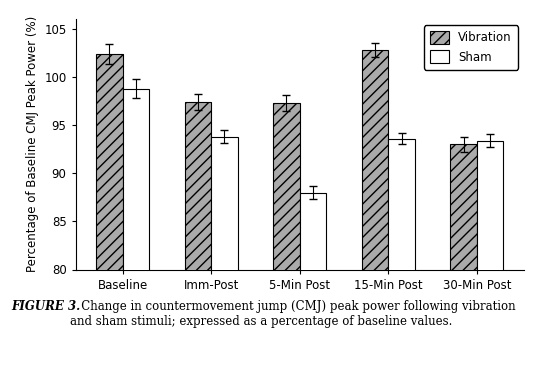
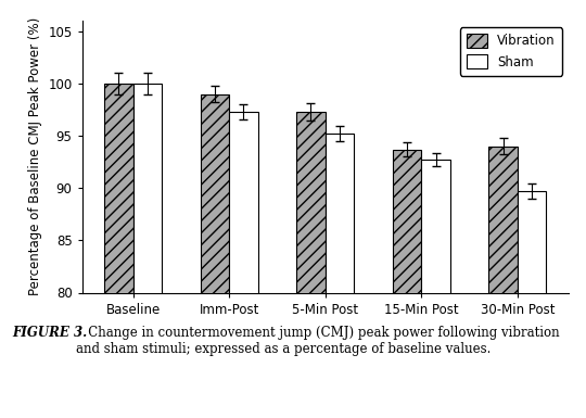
Vibration/Baseline: 102.4 -> 100.0
Sham/Baseline: 98.8 -> 100.0
Vibration/Imm-Post: 97.4 -> 99.0
Sham/Imm-Post: 93.8 -> 97.3
Sham/5-Min Post: 88.0 -> 95.2
Vibration/15-Min Post: 102.8 -> 93.7
Sham/15-Min Post: 93.6 -> 92.7
Vibration/30-Min Post: 93.0 -> 94.0
Sham/30-Min Post: 93.4 -> 89.7
